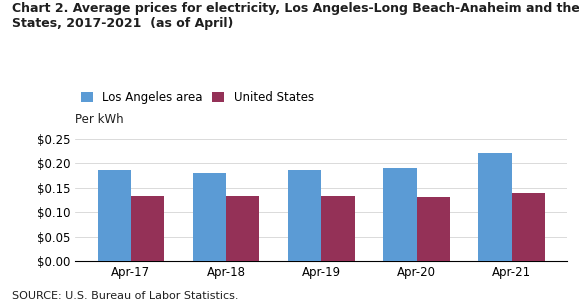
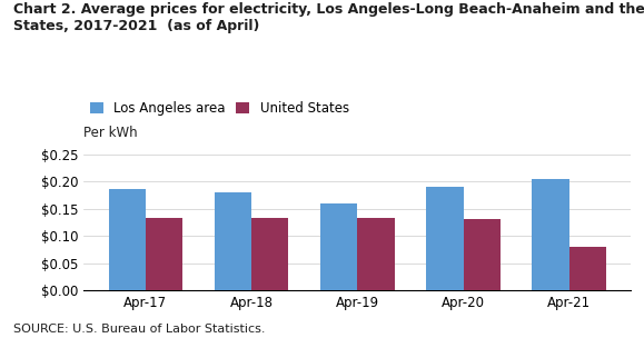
Los Angeles area/Apr-19: $0.186 -> $0.160
Los Angeles area/Apr-21: $0.220 -> $0.205
United States/Apr-21: $0.139 -> $0.080
